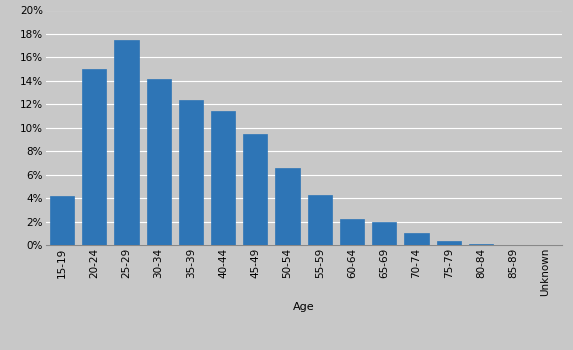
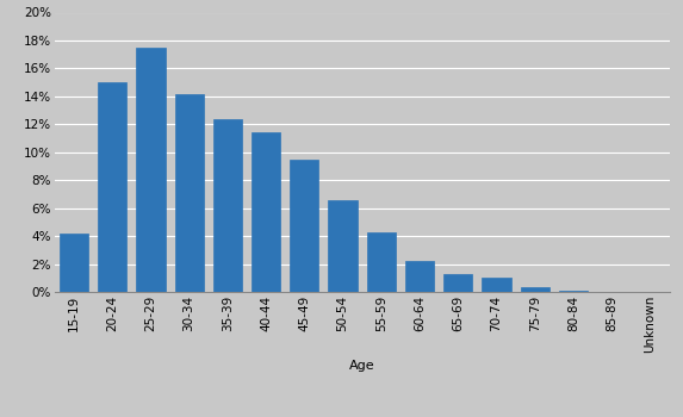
65-69: 2.0% -> 1.3%
